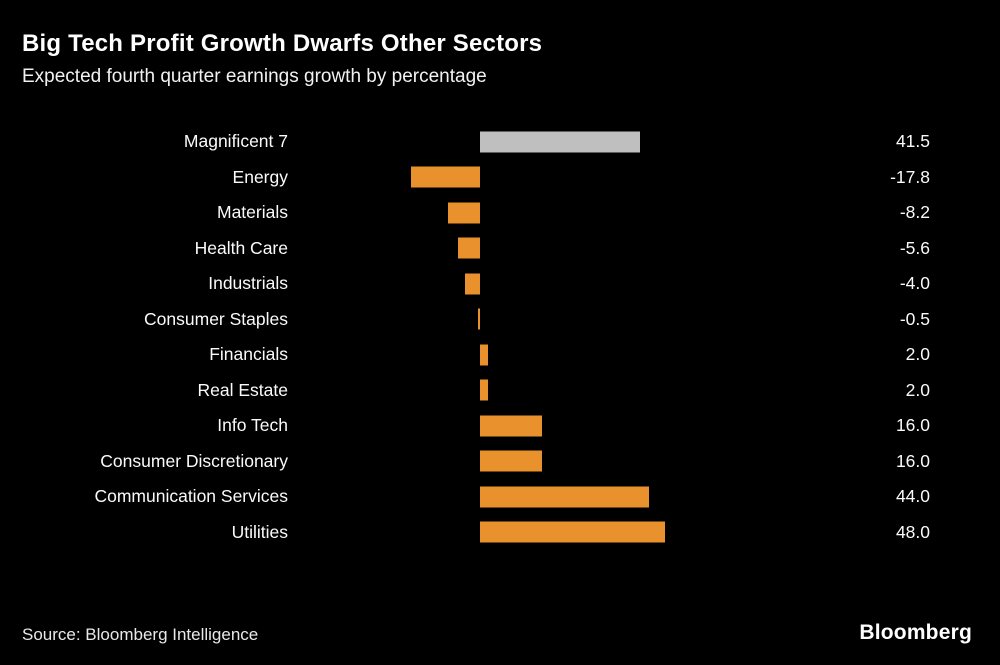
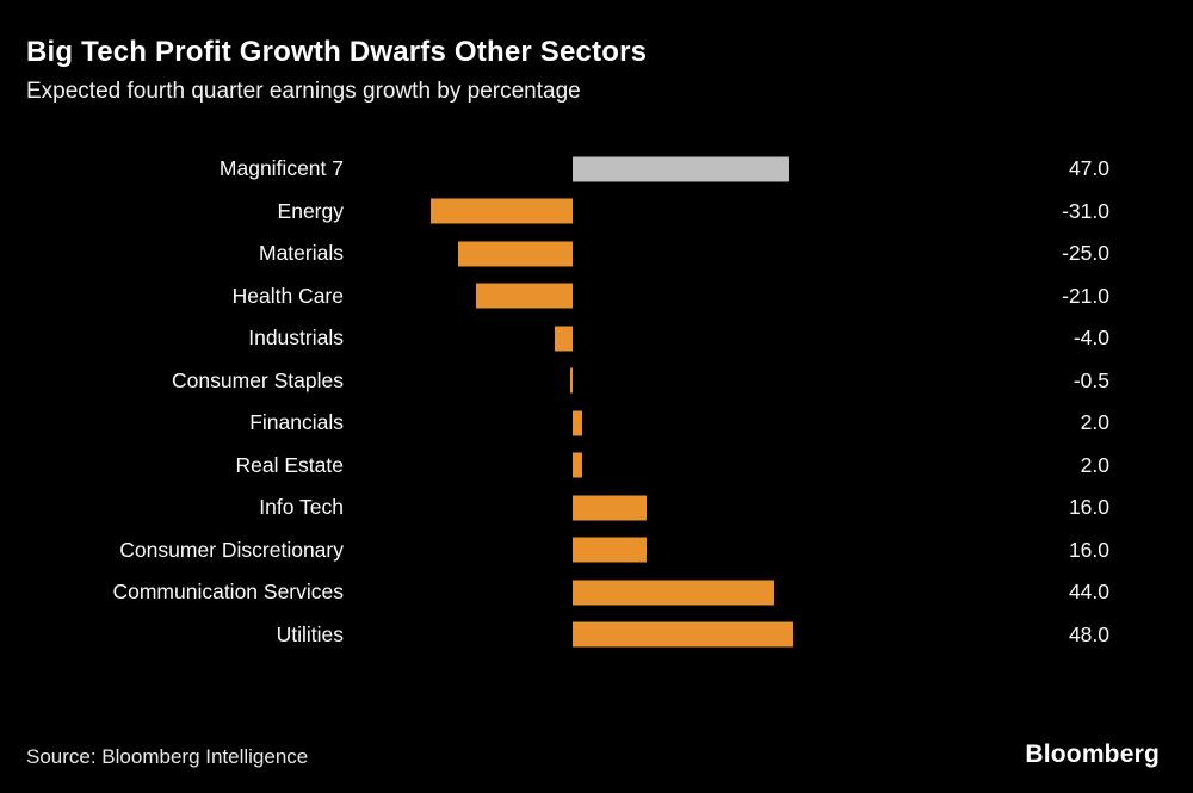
Magnificent 7: 41.5 -> 47.0
Energy: -17.8 -> -31.0
Materials: -8.2 -> -25.0
Health Care: -5.6 -> -21.0
